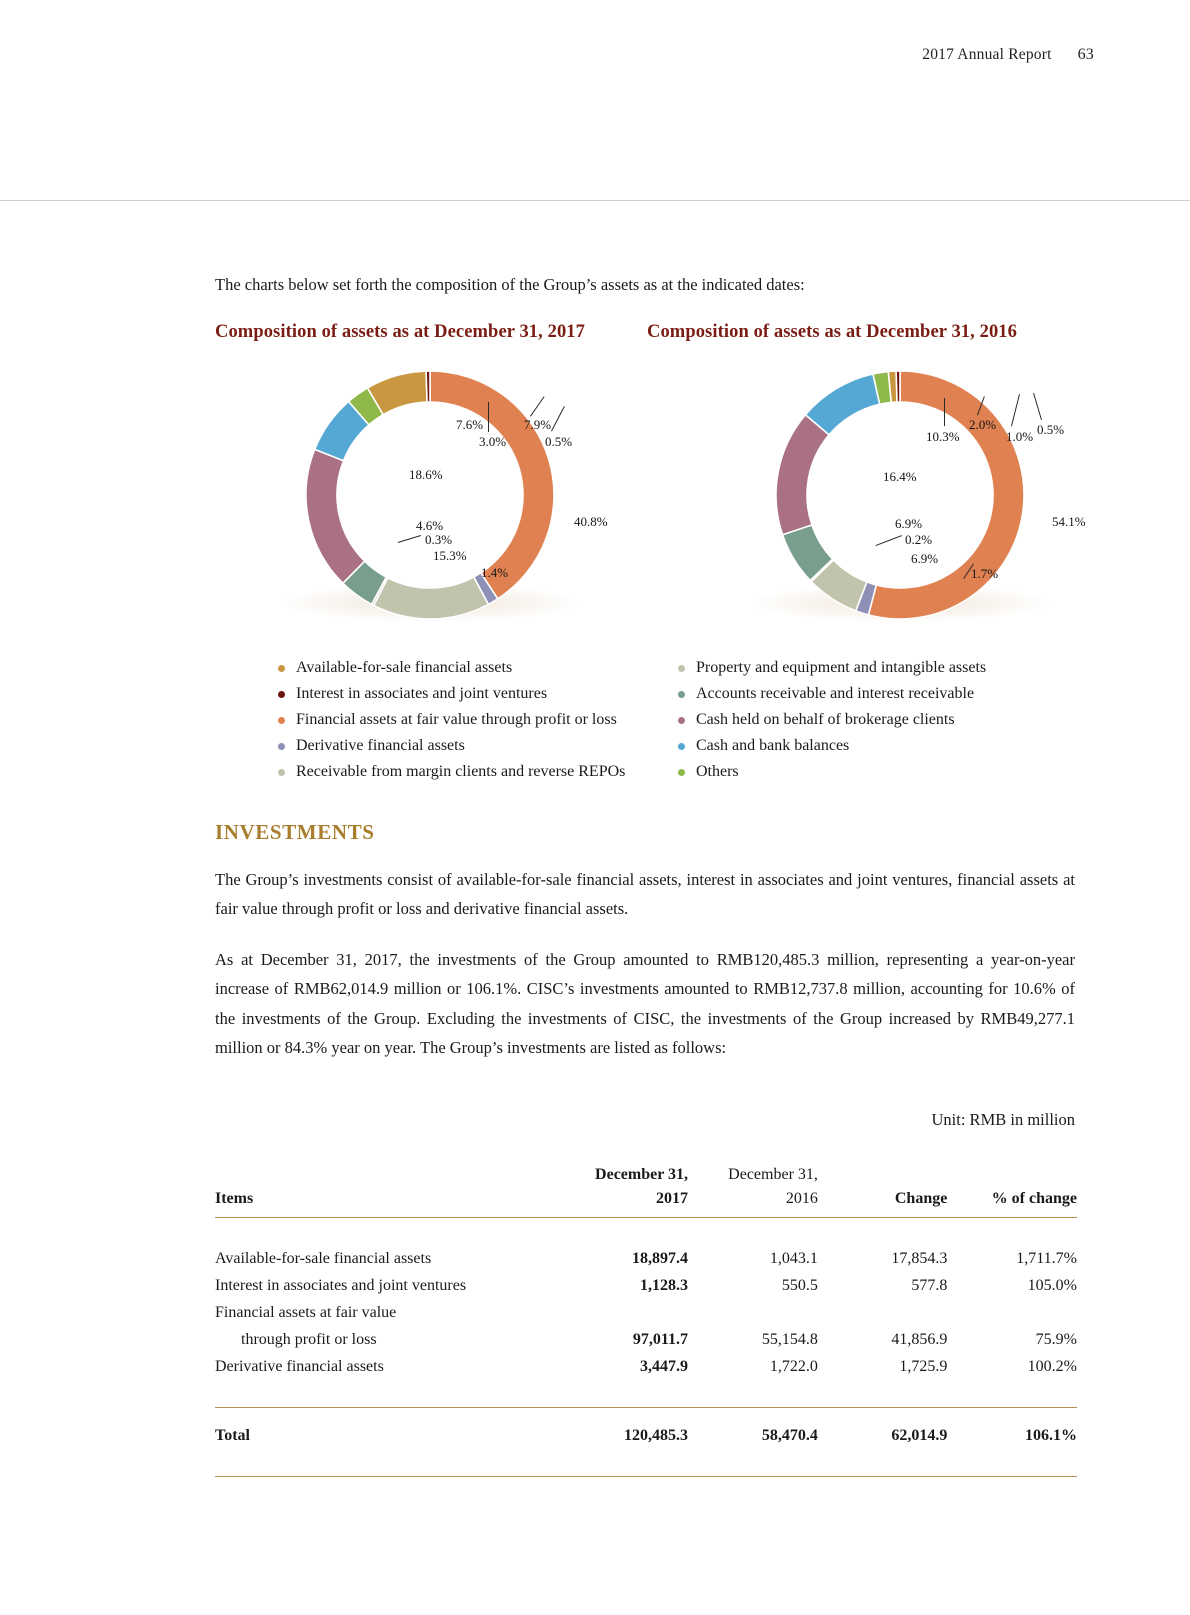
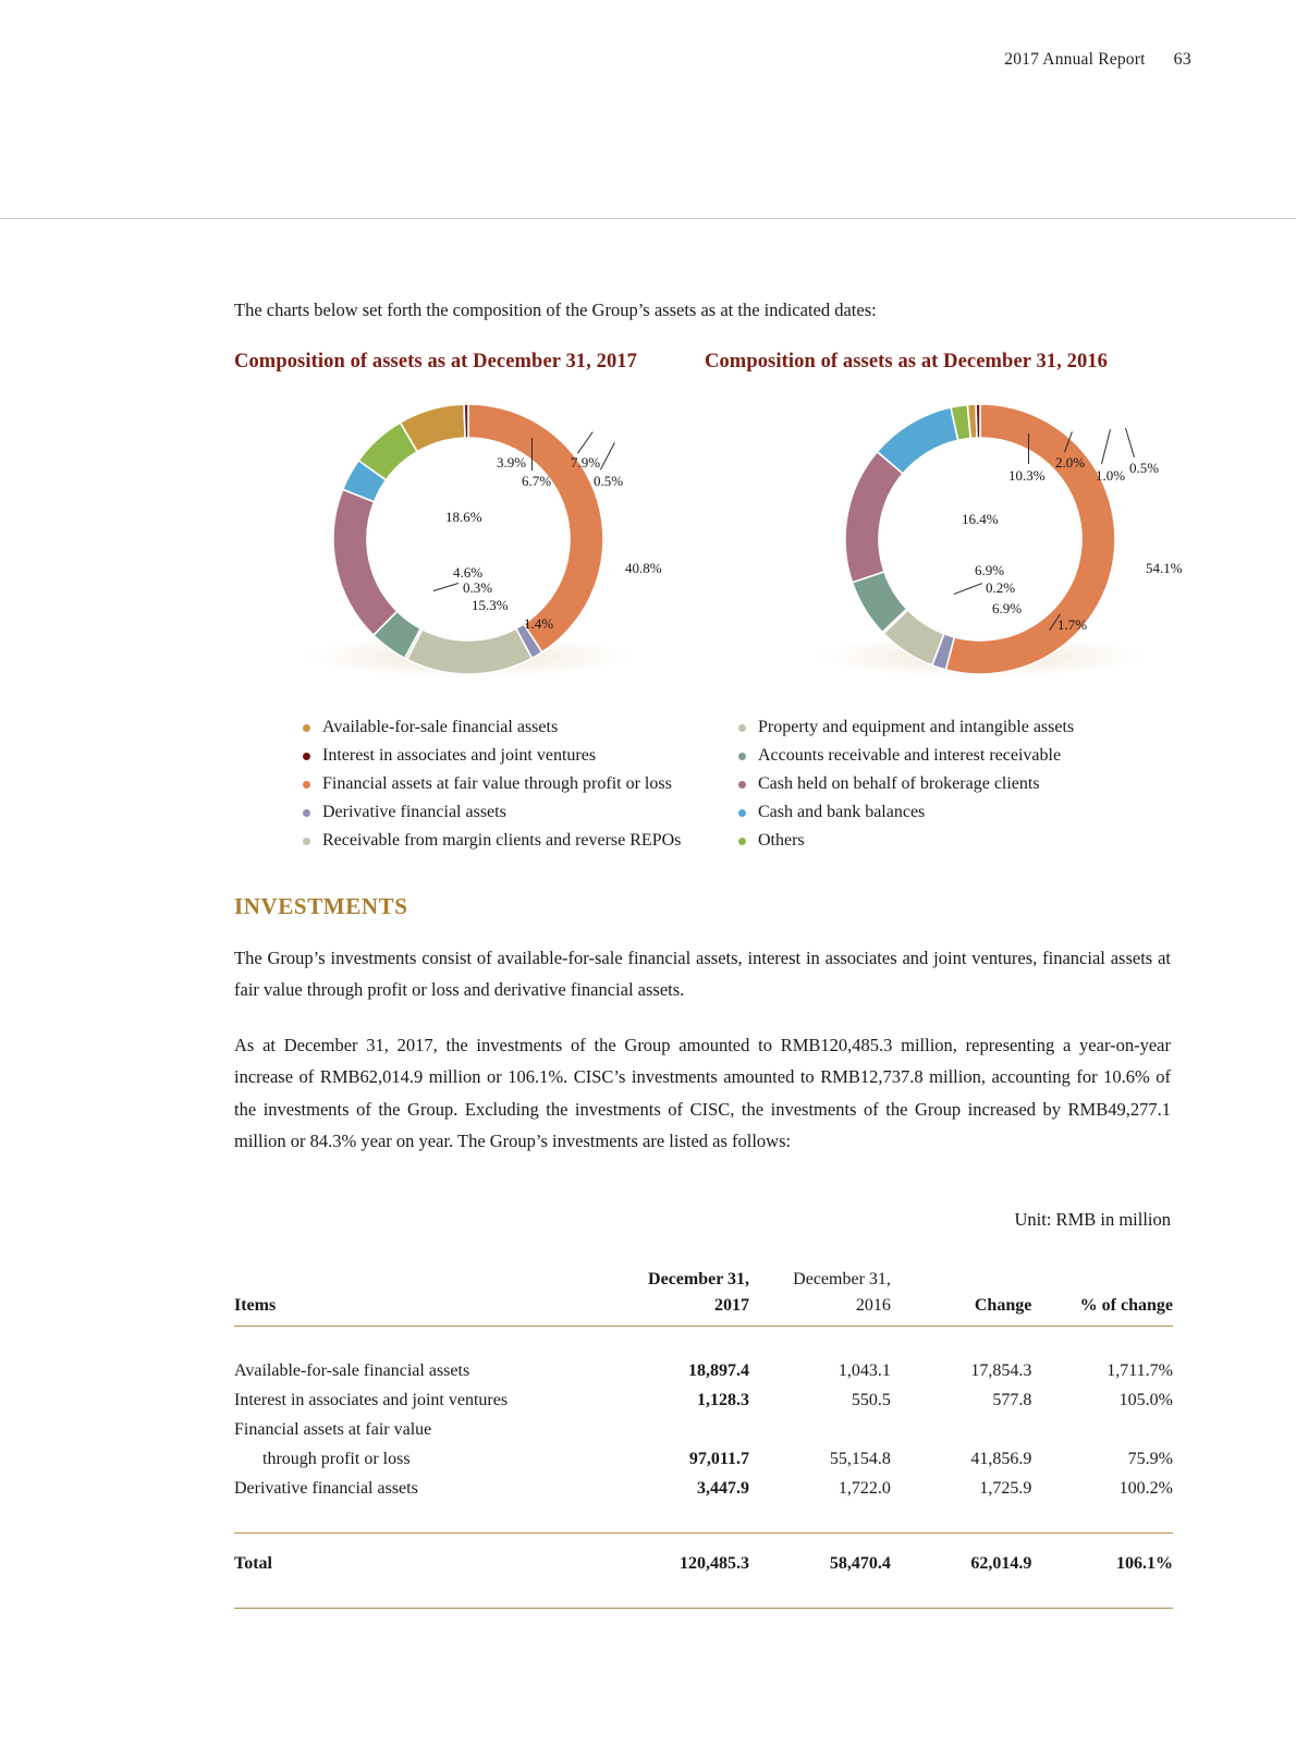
Composition of assets as at December 31, 2017/Cash and bank balances: 7.6% -> 3.9%
Composition of assets as at December 31, 2017/Others: 3.0% -> 6.7%
